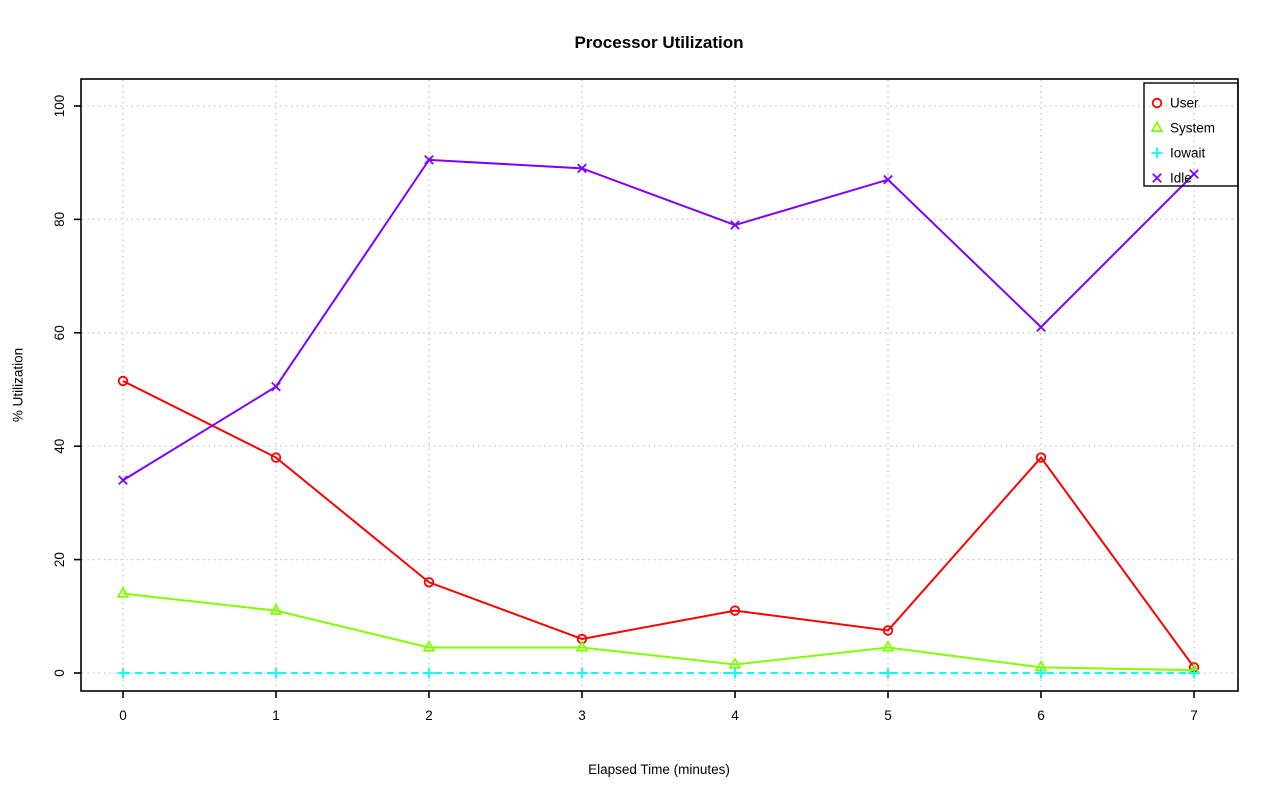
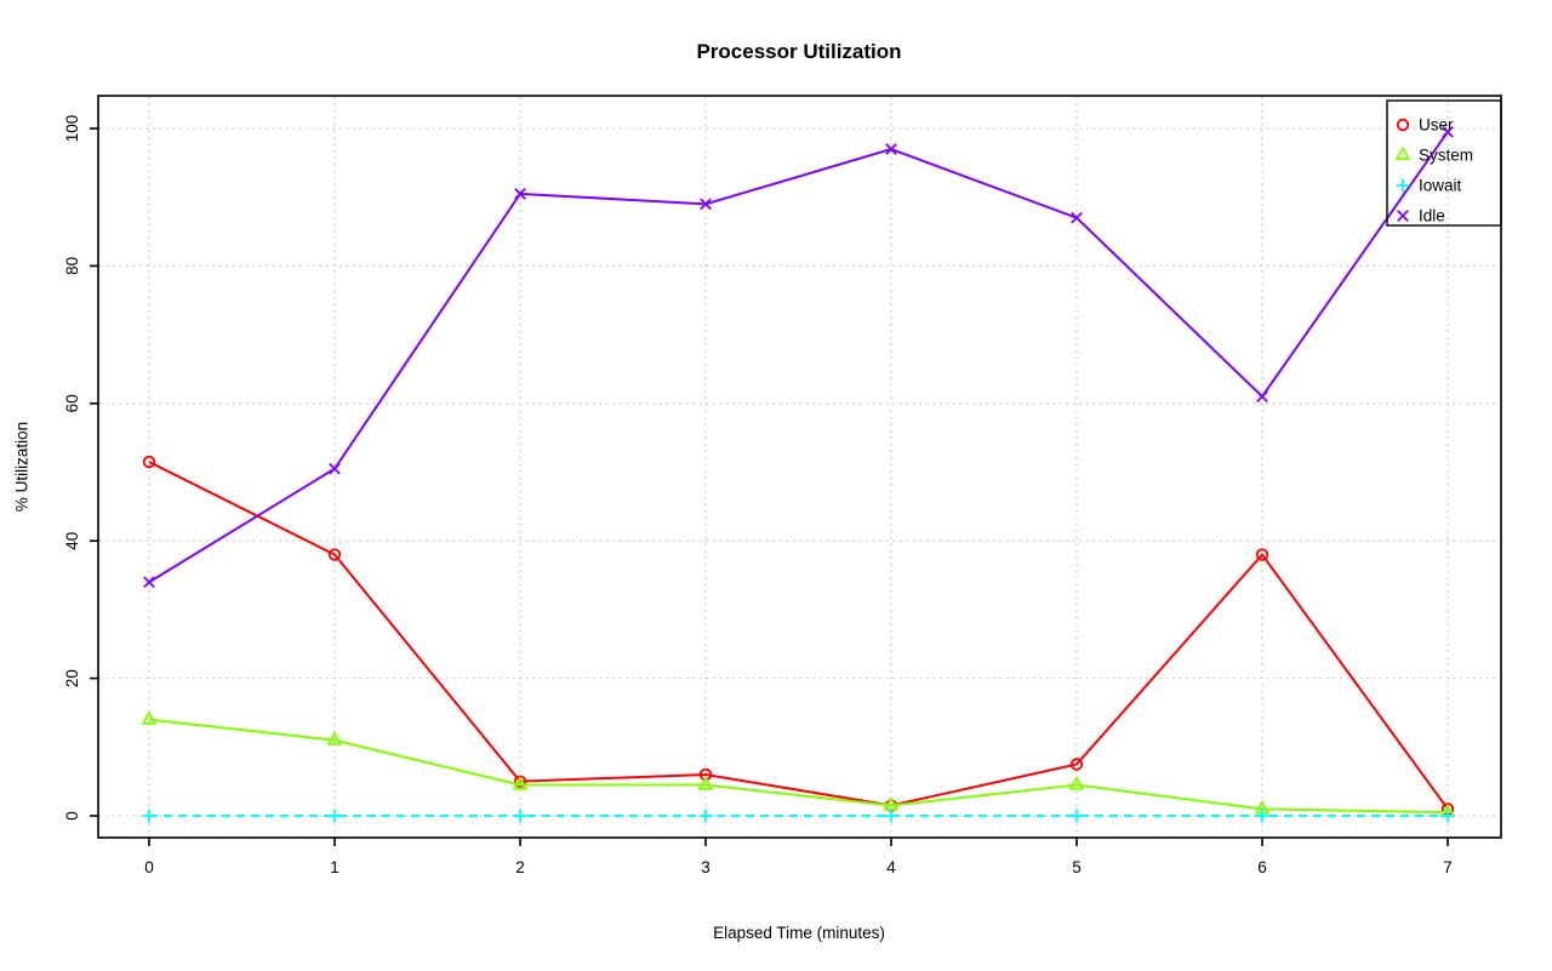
User/2: 16 -> 5
User/4: 11 -> 2
Idle/4: 79 -> 97
Idle/7: 88 -> 100
